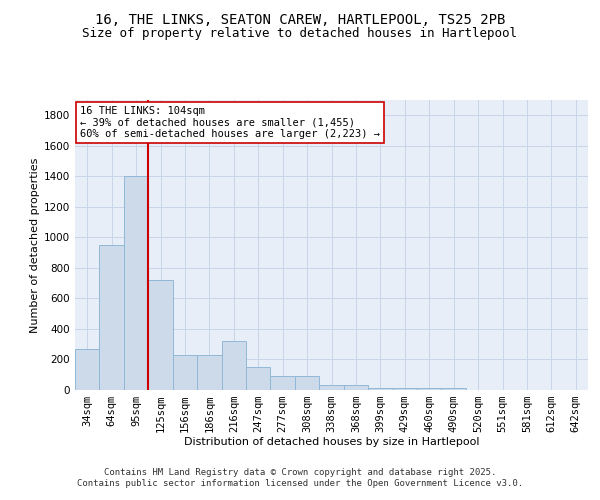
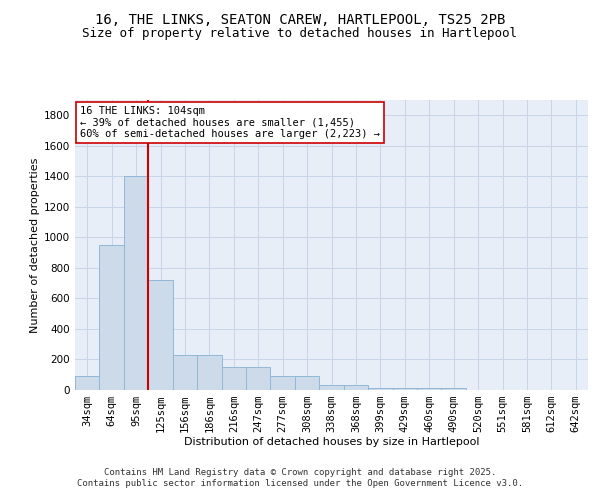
34sqm: 270 -> 90
216sqm: 320 -> 150
